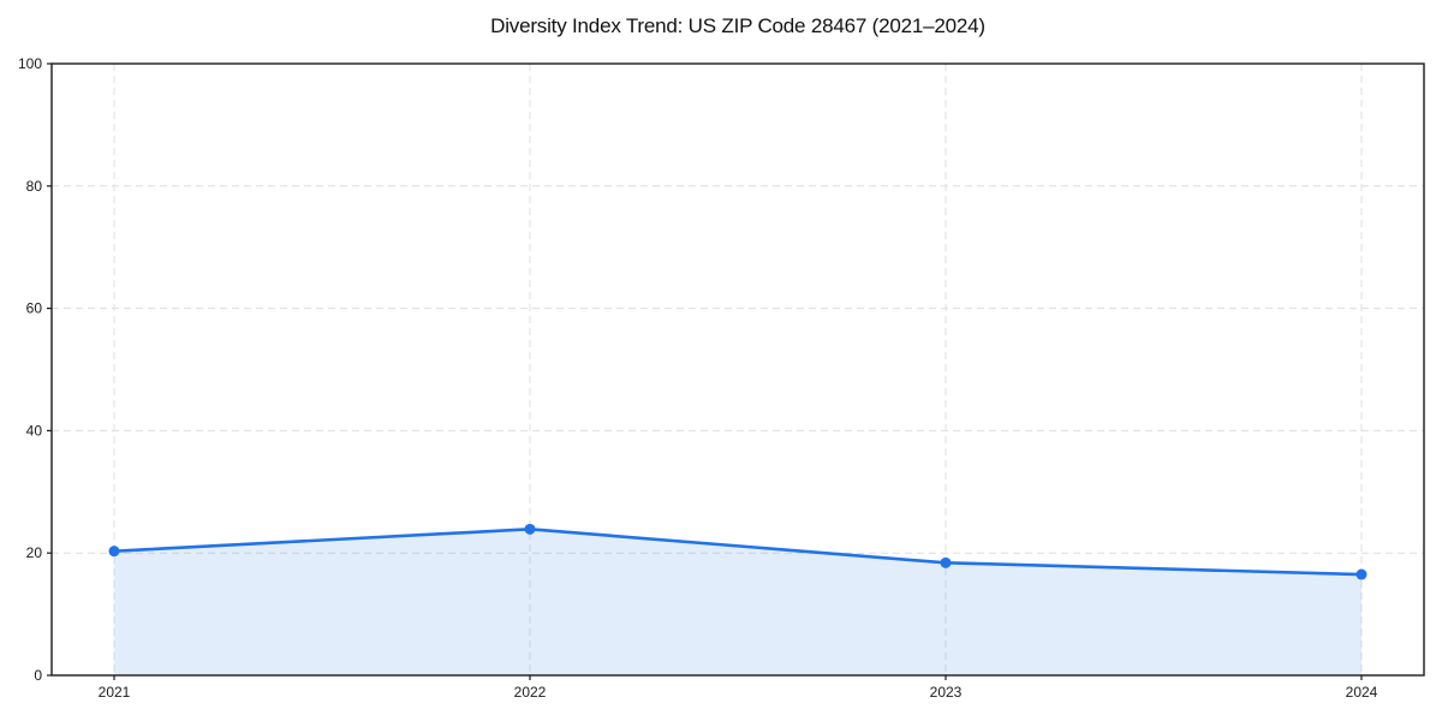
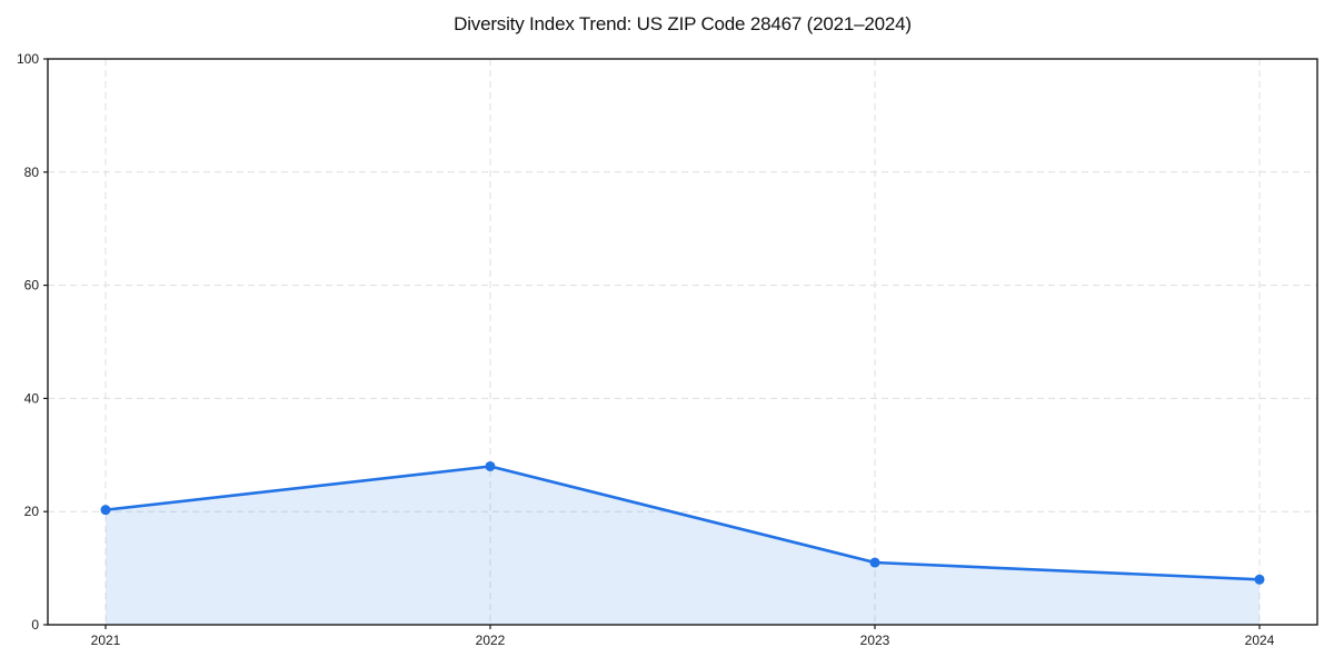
2022: 24 -> 28
2023: 18 -> 11
2024: 16 -> 8
